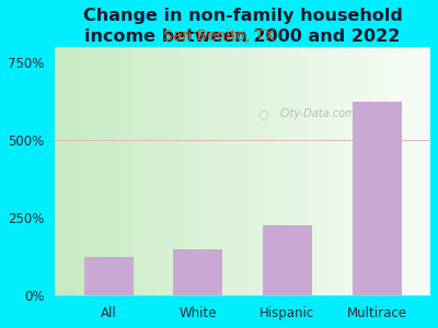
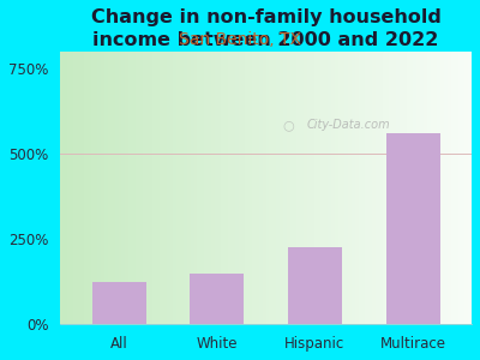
Multirace: 625% -> 560%
